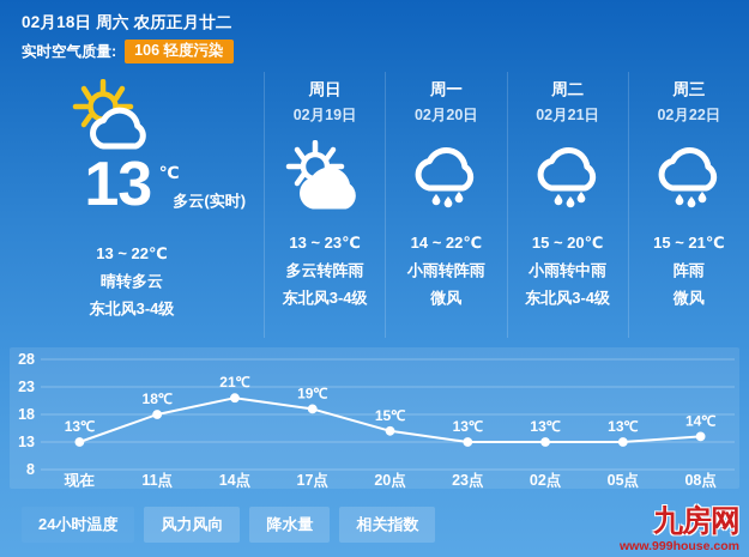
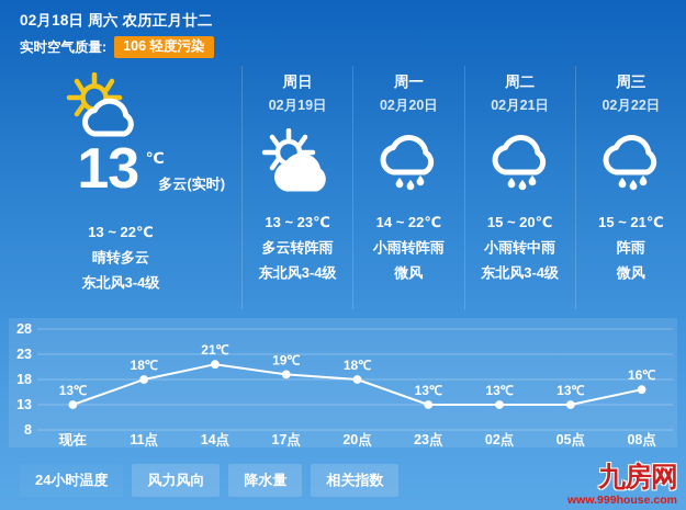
20点: 15 -> 18
08点: 14 -> 16
